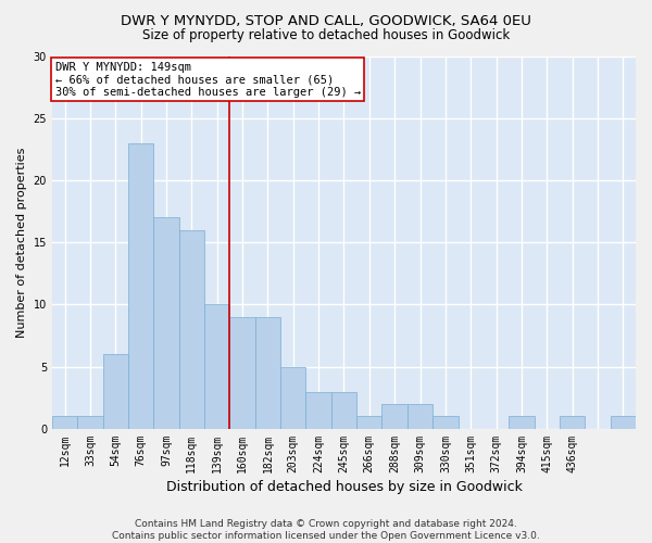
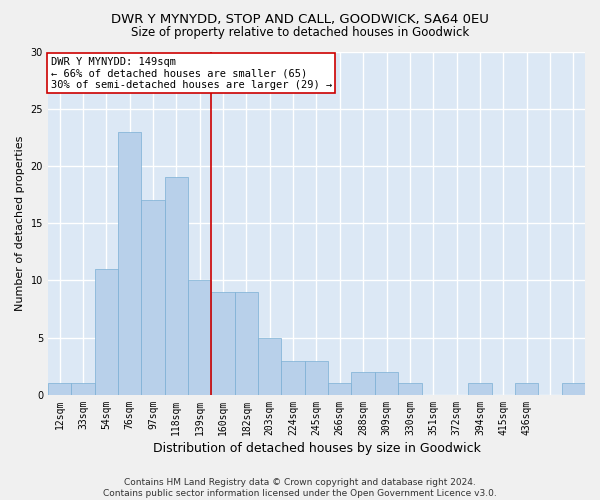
54sqm: 6 -> 11
118sqm: 16 -> 19
